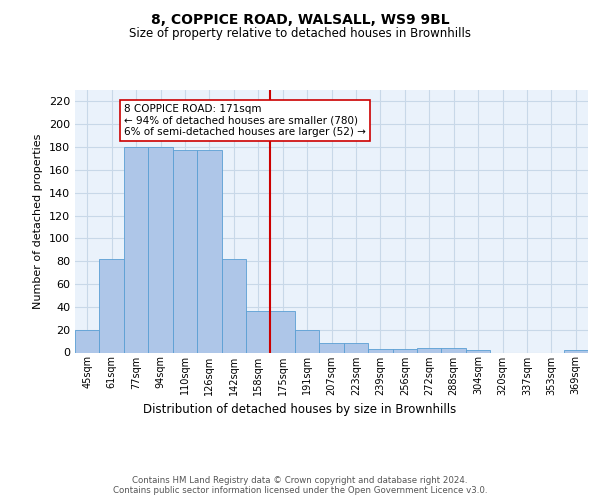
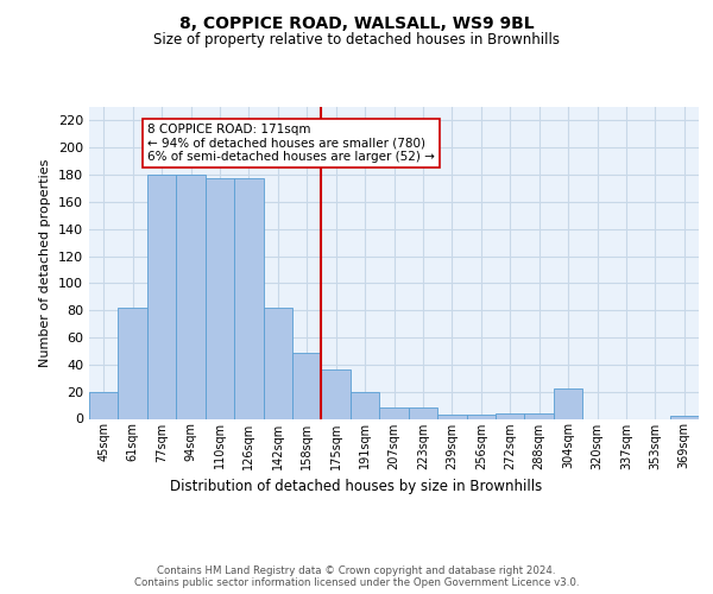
158sqm: 36 -> 49
304sqm: 2 -> 22
